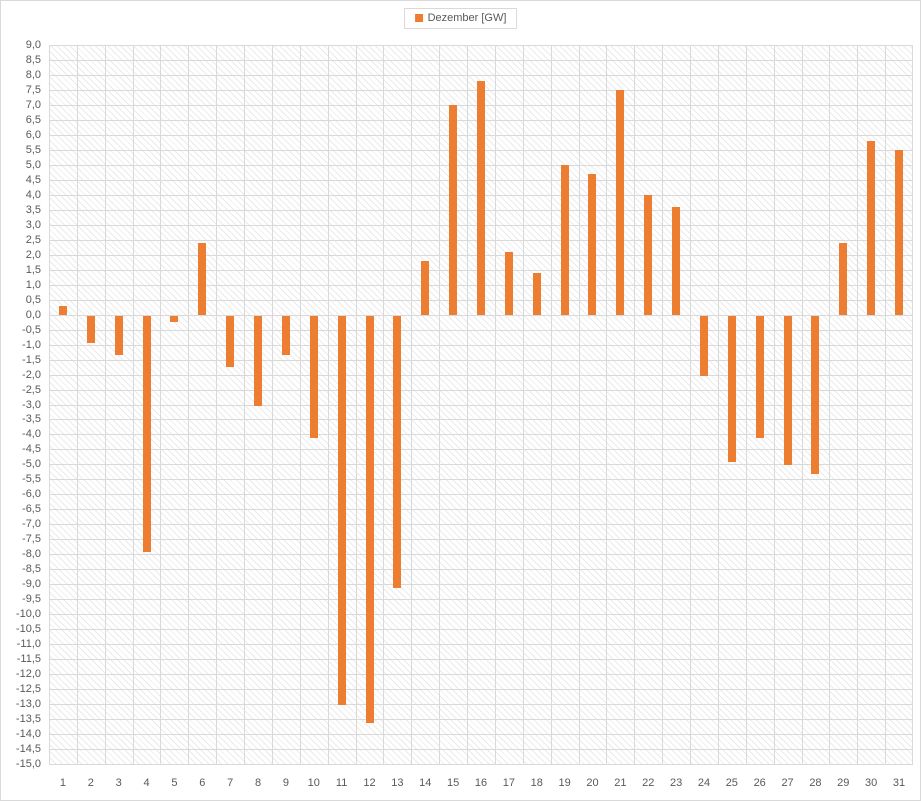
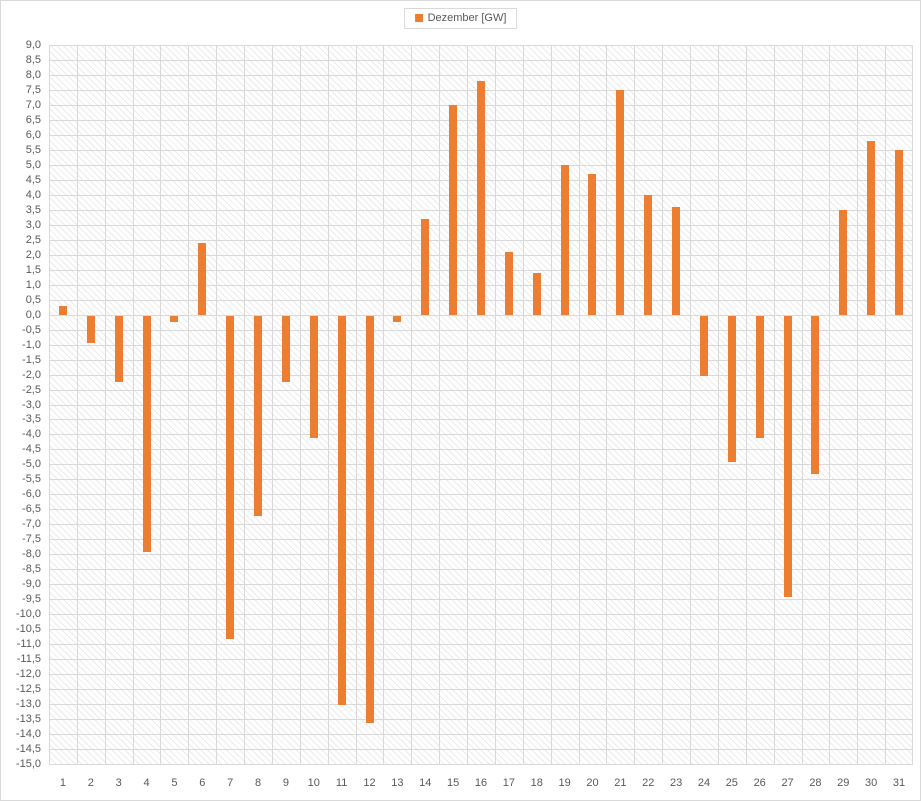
3: -1,3 -> -2,2
7: -1,7 -> -10,8
8: -3,0 -> -6,7
9: -1,3 -> -2,2
13: -9,1 -> -0,2
14: 1,8 -> 3,2
27: -5,0 -> -9,4
29: 2,4 -> 3,5
